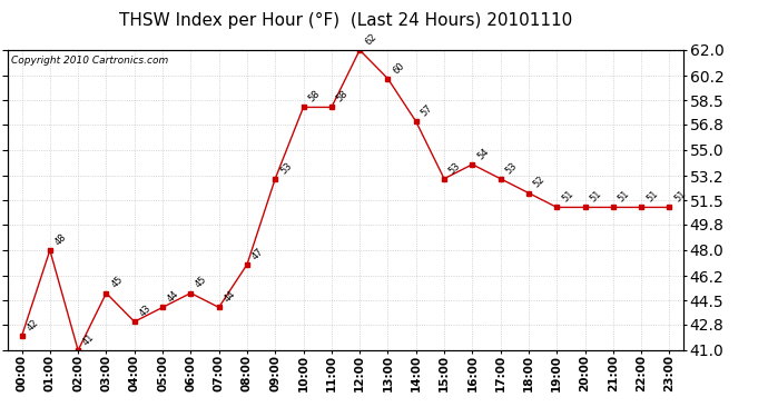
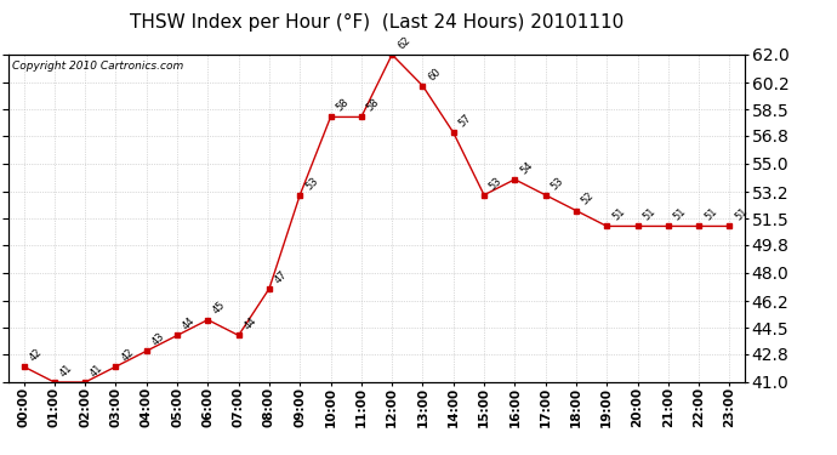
01:00: 48 -> 41
03:00: 45 -> 42
